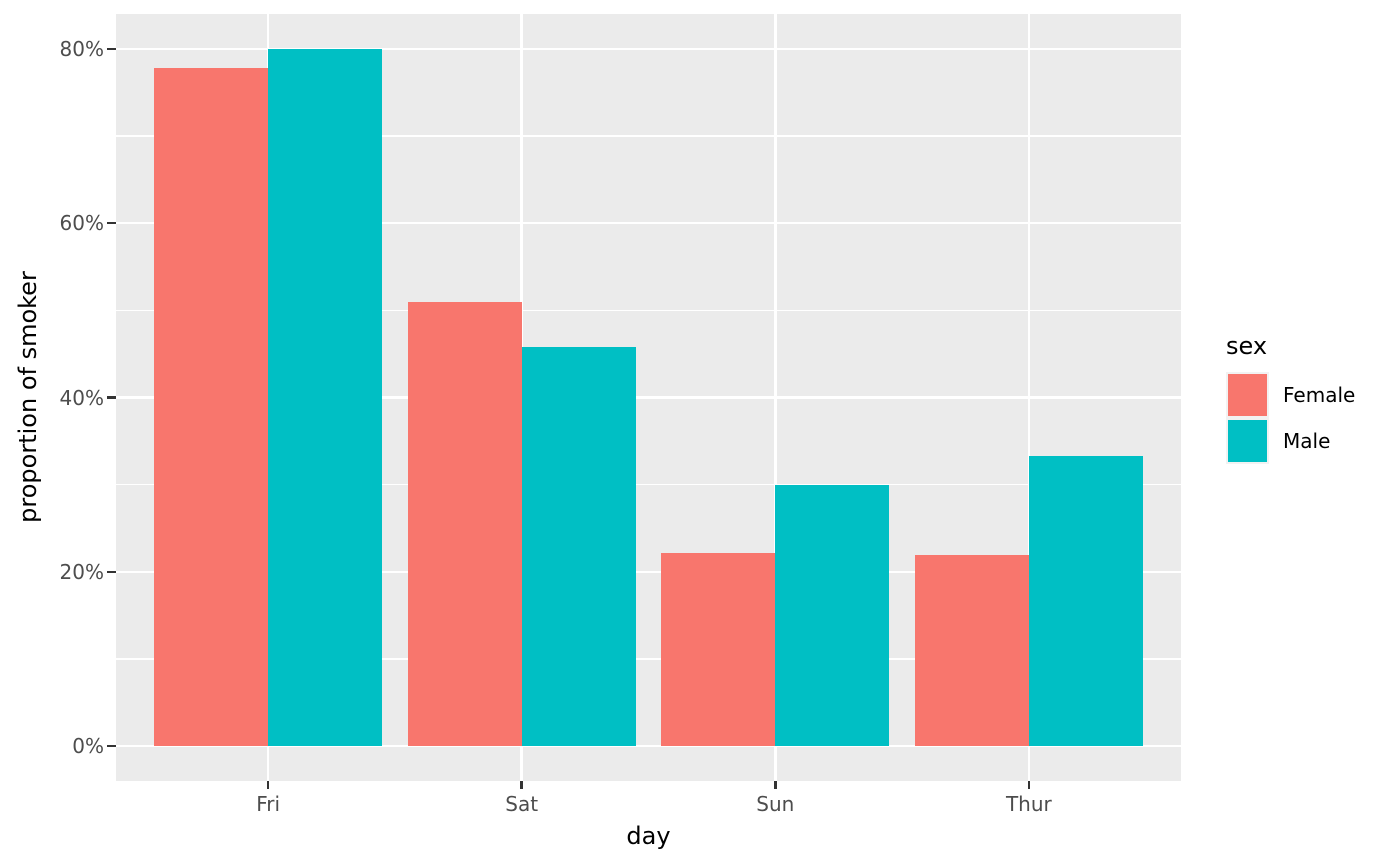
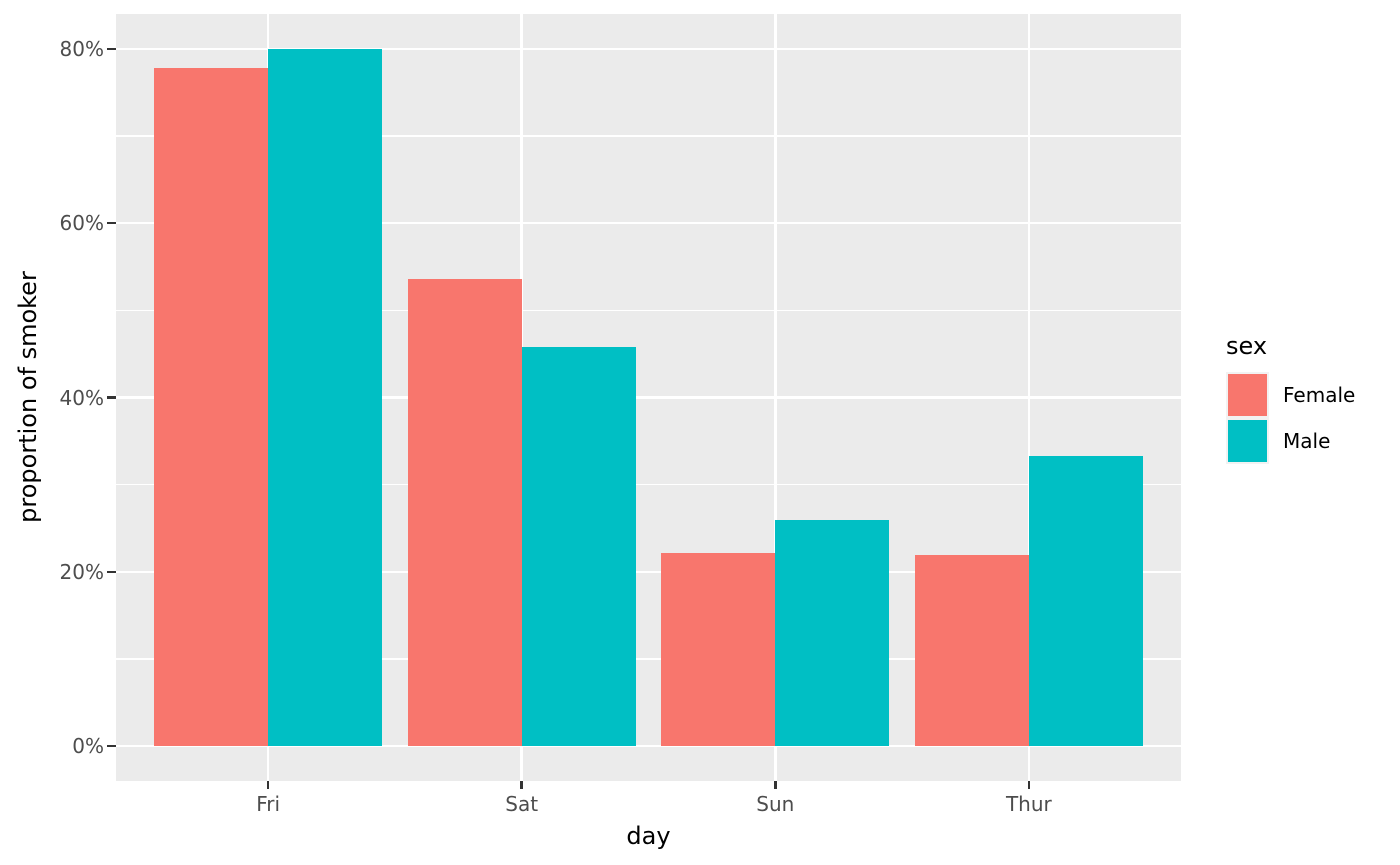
Female/Sat: 51% -> 54%
Male/Sun: 30% -> 26%
